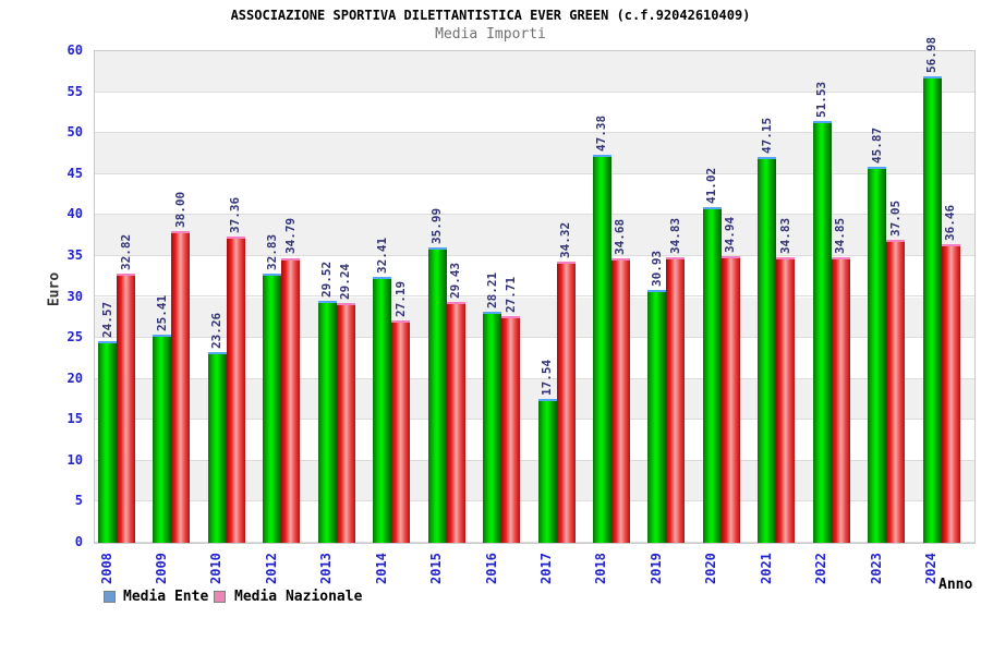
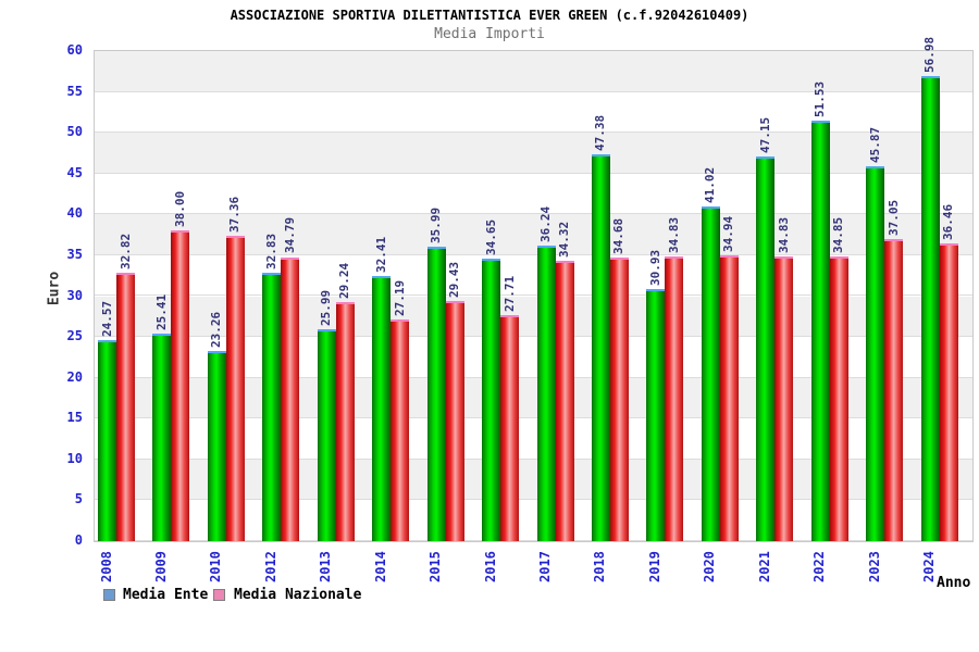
Media Ente/2013: 29.52 -> 25.99
Media Ente/2016: 28.21 -> 34.65
Media Ente/2017: 17.54 -> 36.24
